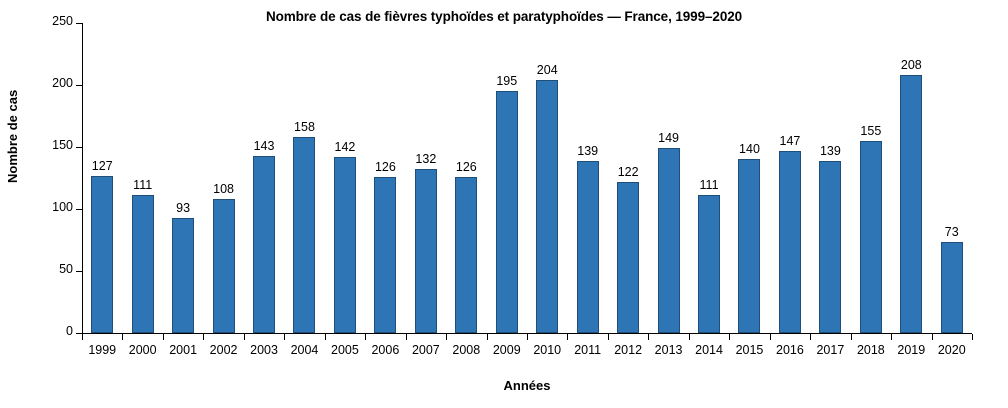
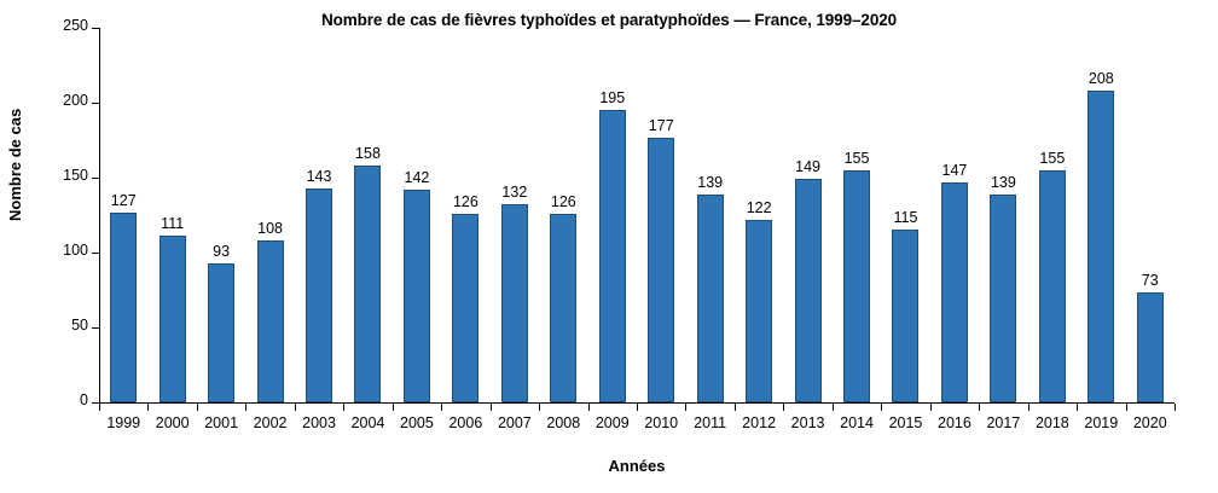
2010: 204 -> 177
2014: 111 -> 155
2015: 140 -> 115
